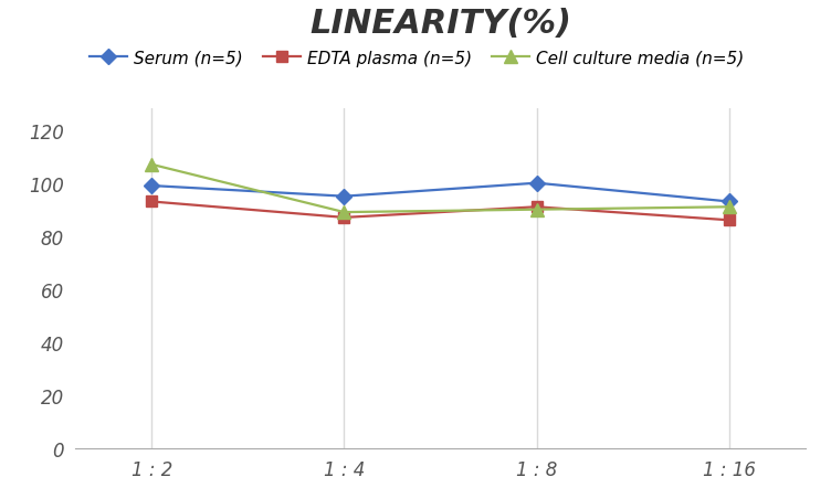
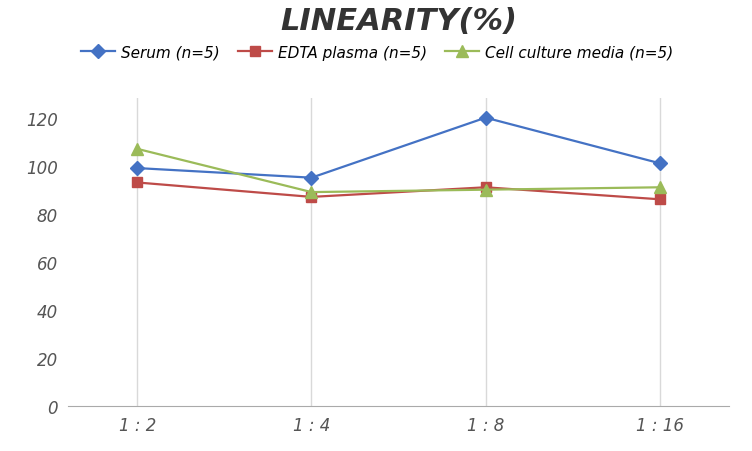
Serum (n=5)/1 : 8: 100 -> 120
Serum (n=5)/1 : 16: 93 -> 101
